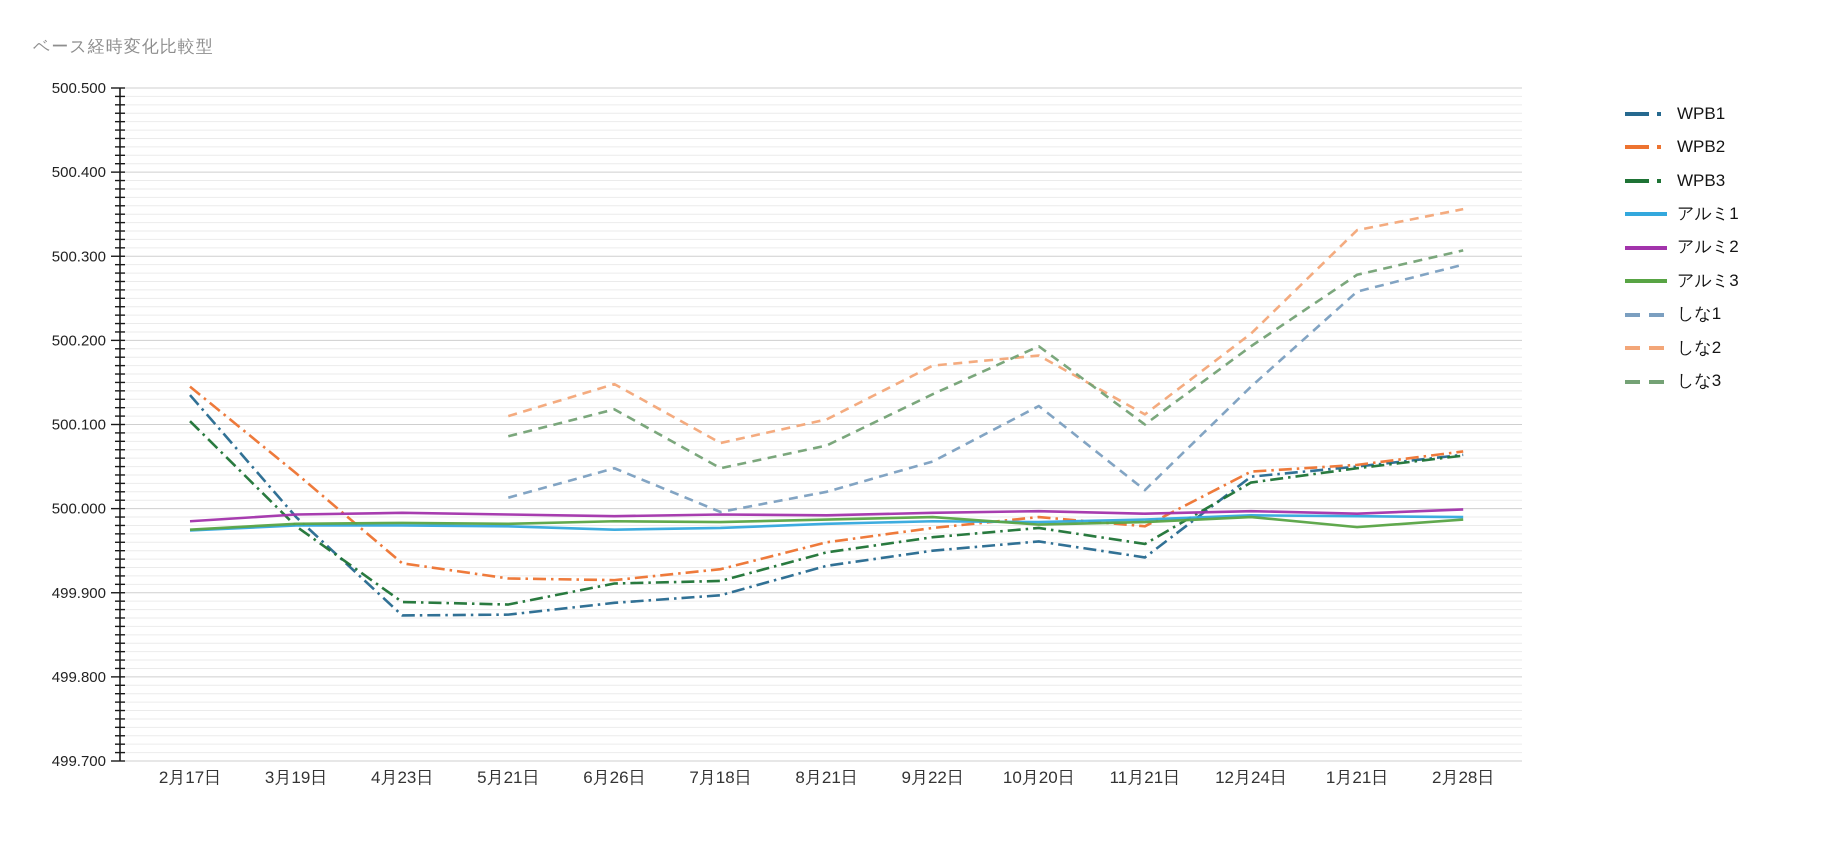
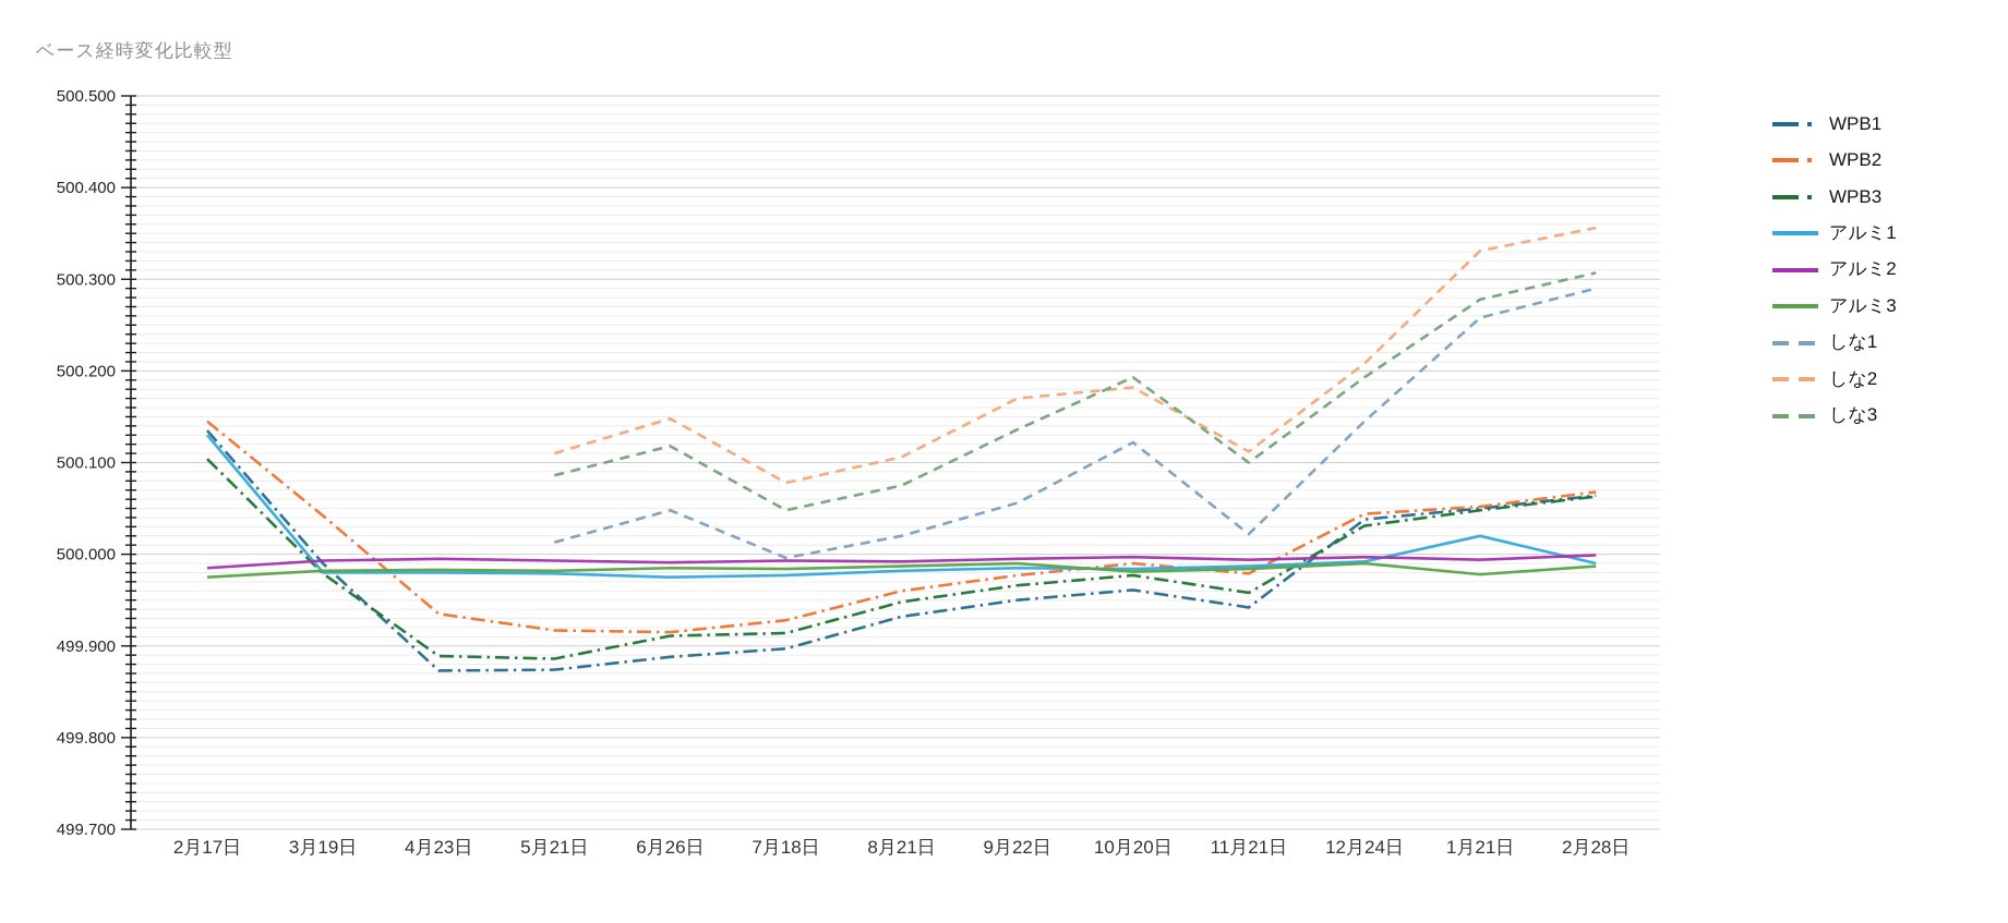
アルミ1/2月17日: 499.97 -> 500.13
アルミ1/1月21日: 499.99 -> 500.02
